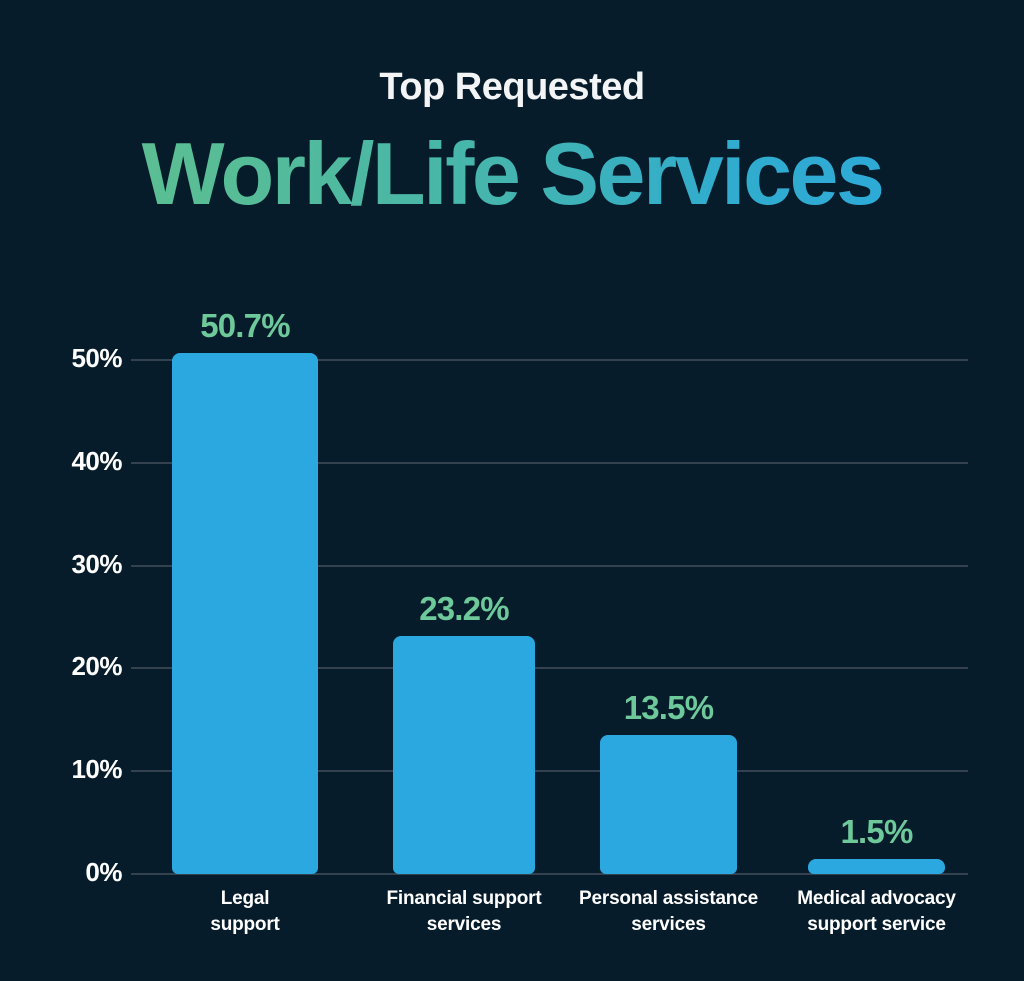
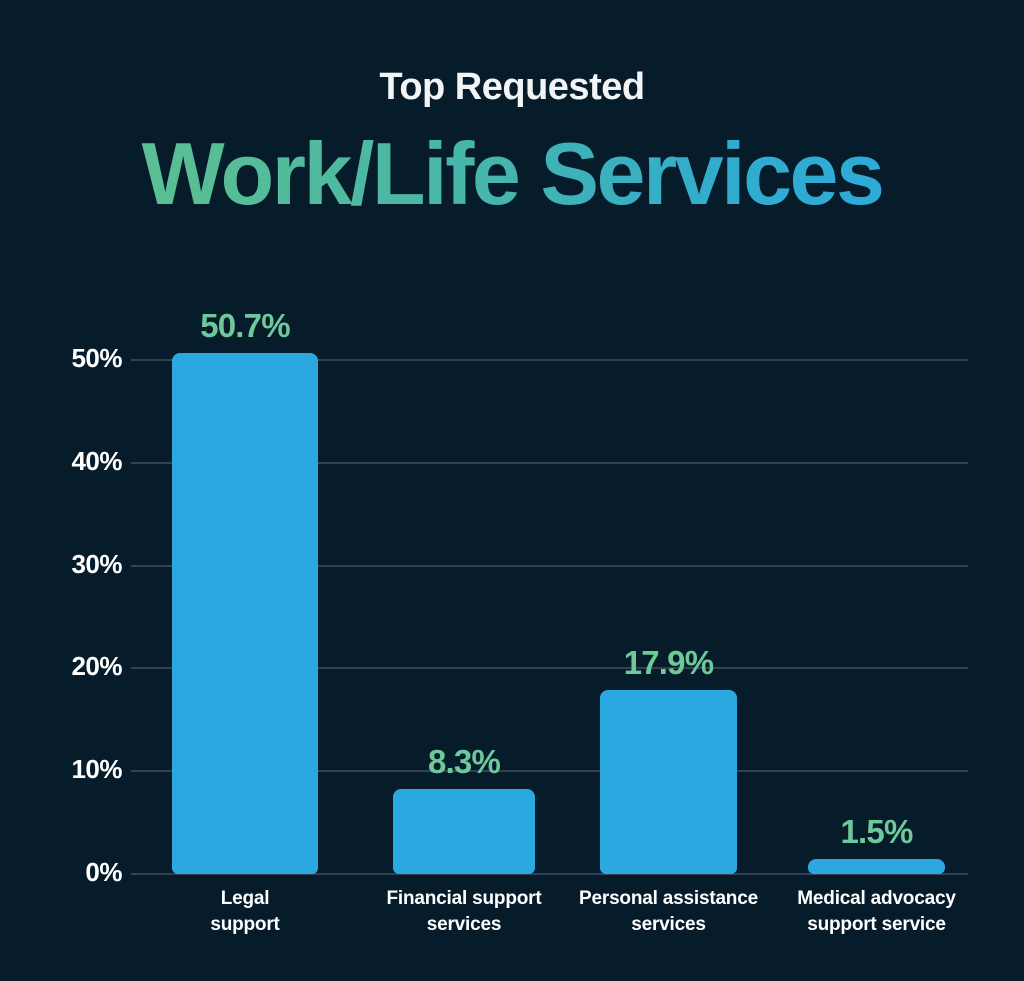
Financial support services: 23.2% -> 8.3%
Personal assistance services: 13.5% -> 17.9%
